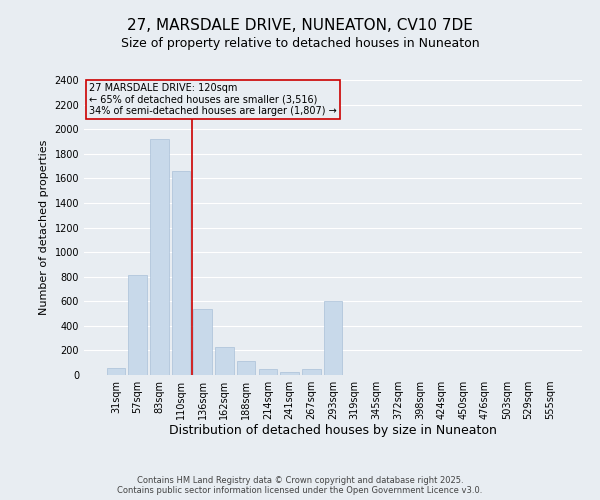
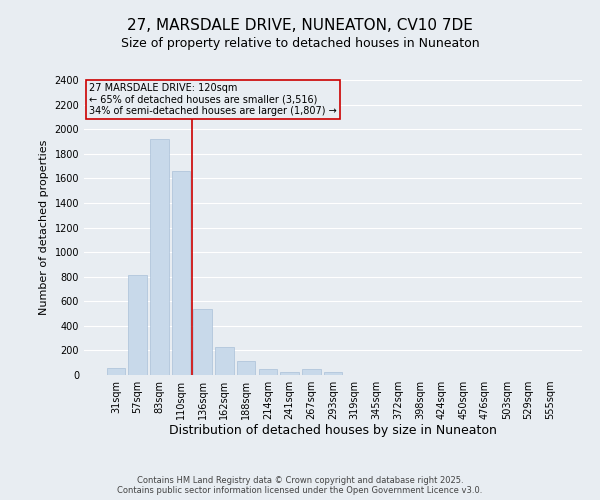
293sqm: 600 -> 20
